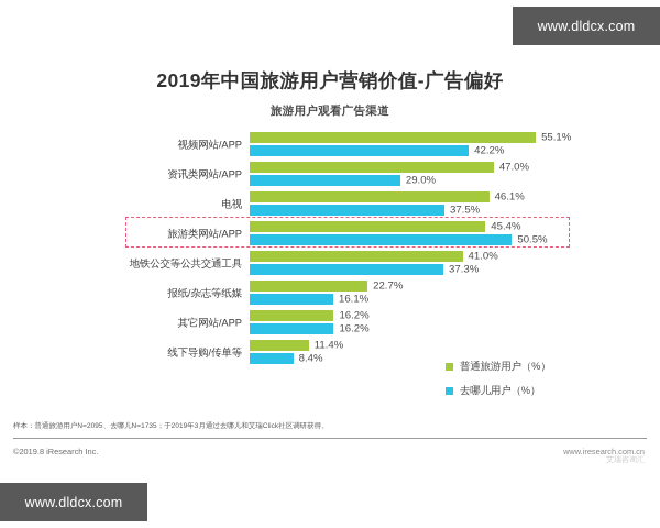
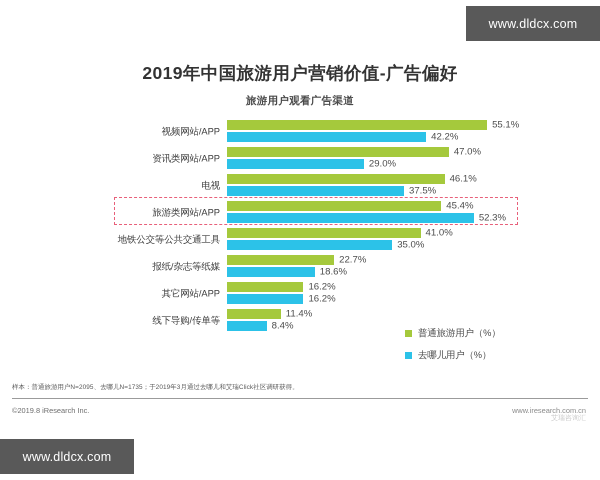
去哪儿用户（%）/旅游类网站/APP: 50.5% -> 52.3%
去哪儿用户（%）/地铁公交等公共交通工具: 37.3% -> 35.0%
去哪儿用户（%）/报纸/杂志等纸媒: 16.1% -> 18.6%
